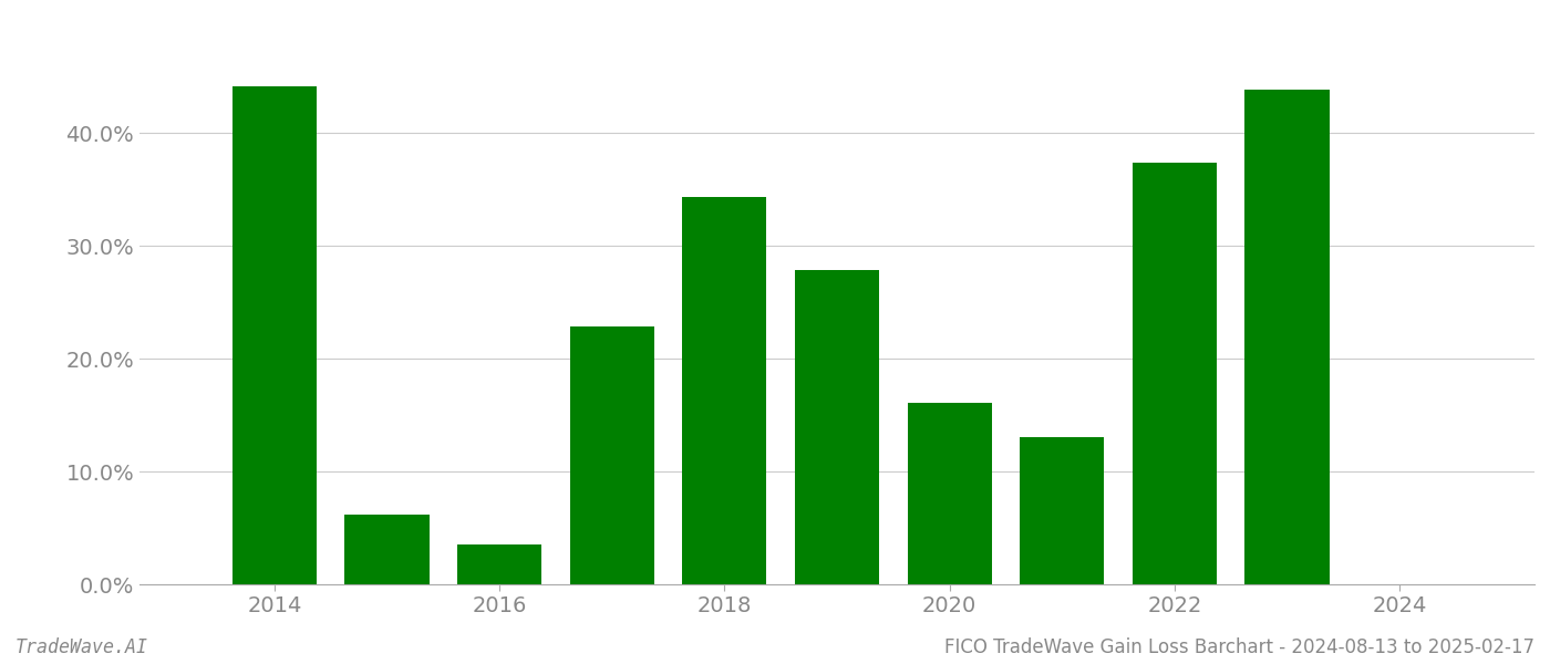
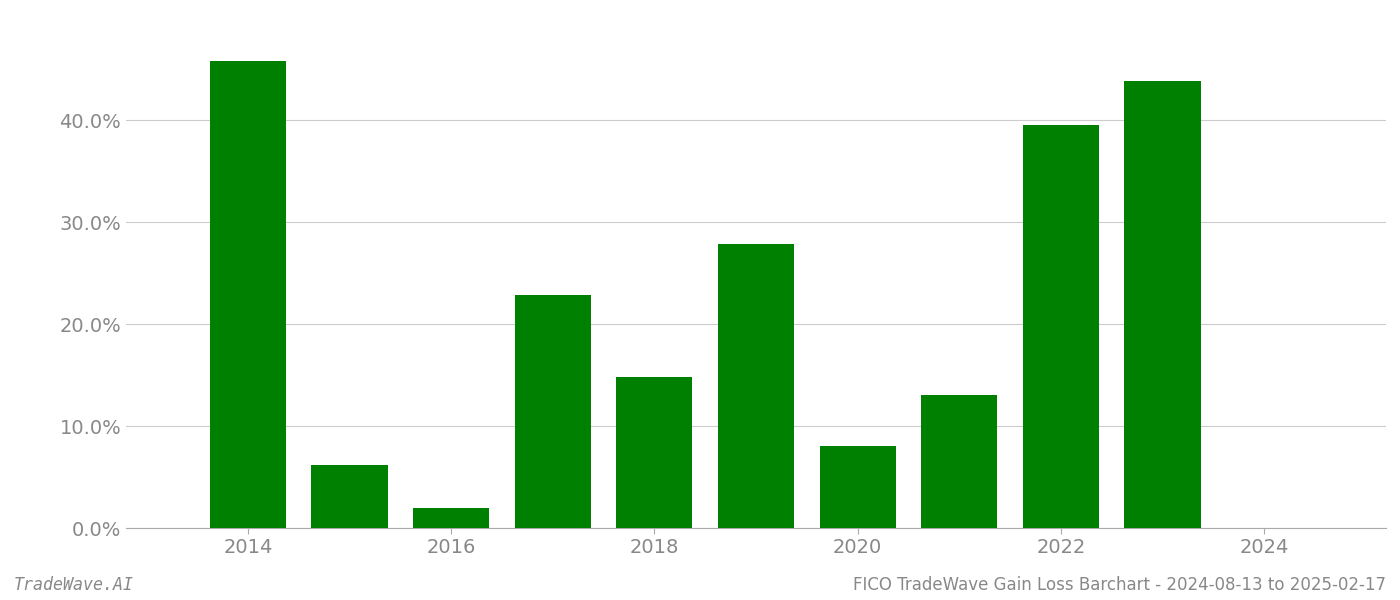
2014: 44.1% -> 45.8%
2016: 3.5% -> 2.0%
2018: 34.3% -> 14.8%
2020: 16.1% -> 8.0%
2022: 37.4% -> 39.5%
